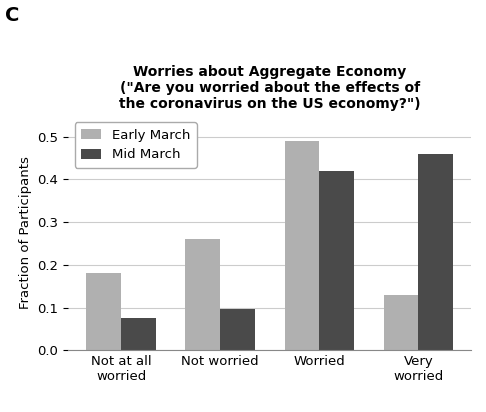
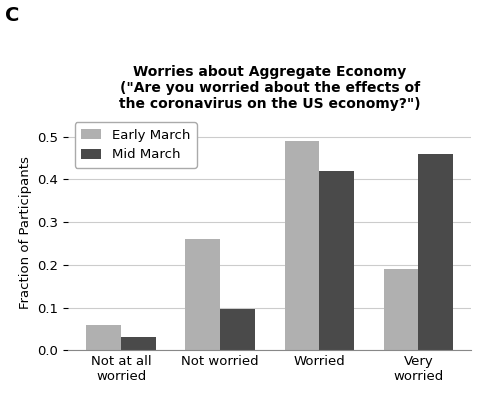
Early March/Not at all worried: 0.18 -> 0.06
Mid March/Not at all worried: 0.075 -> 0.030
Early March/Very worried: 0.13 -> 0.19
